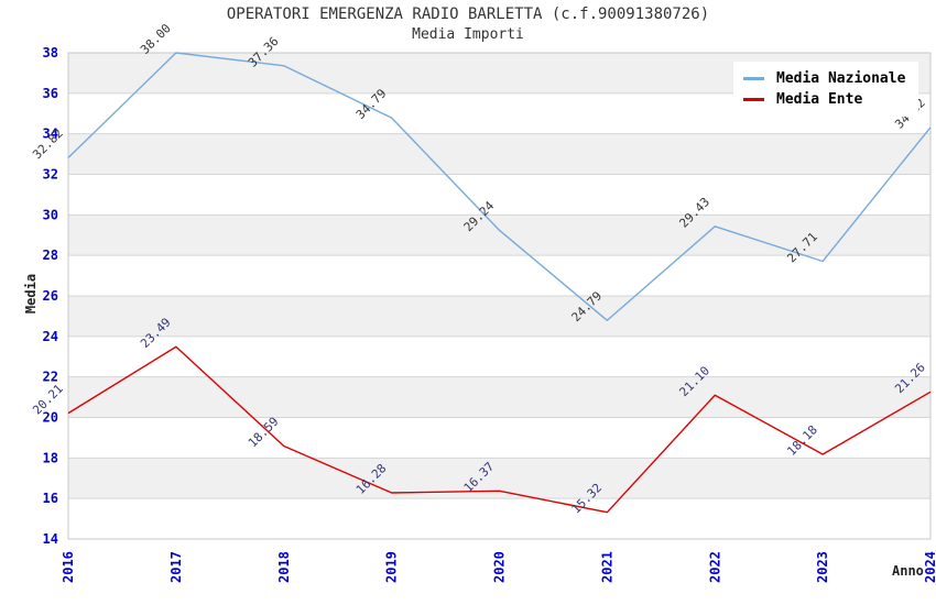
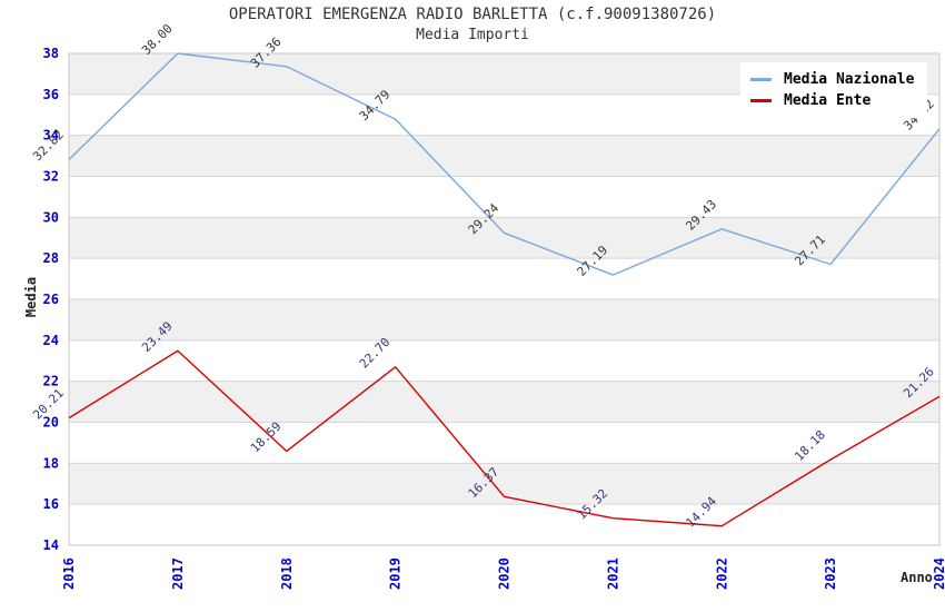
Media Ente/2019: 16.28 -> 22.70
Media Nazionale/2021: 24.79 -> 27.19
Media Ente/2022: 21.10 -> 14.94
